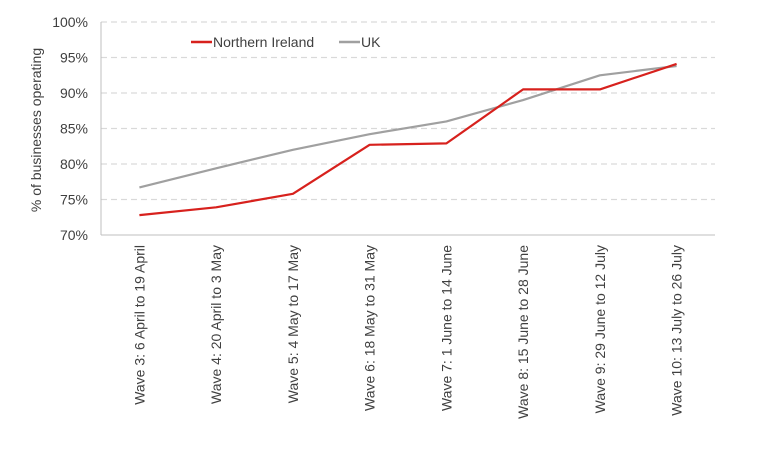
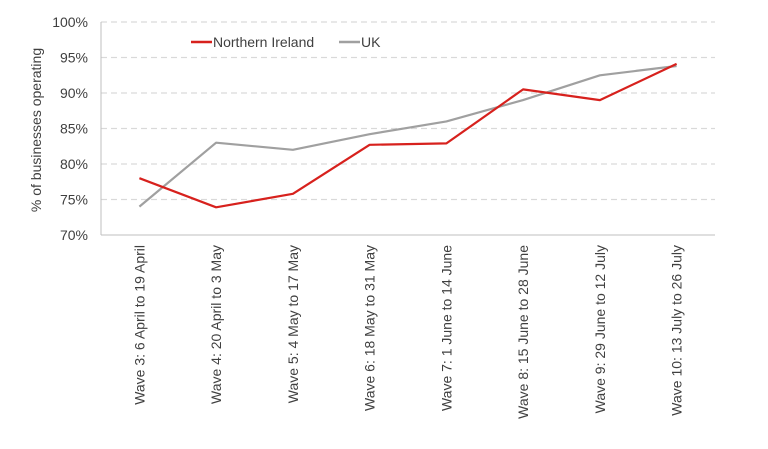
Northern Ireland/Wave 3: 6 April to 19 April: 73% -> 78%
UK/Wave 3: 6 April to 19 April: 77% -> 74%
UK/Wave 4: 20 April to 3 May: 79% -> 83%
Northern Ireland/Wave 9: 29 June to 12 July: 90% -> 89%
